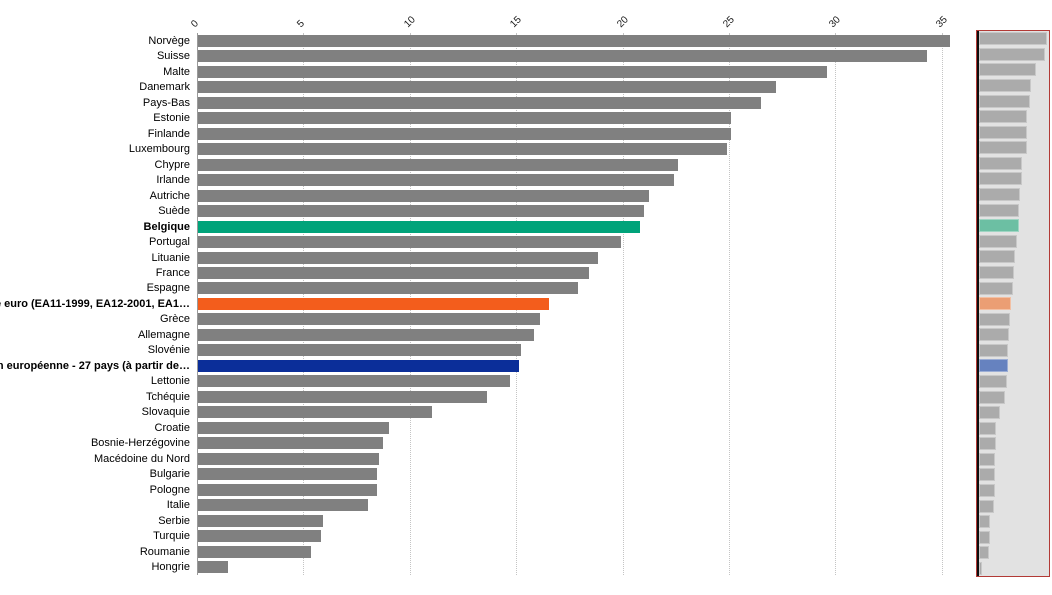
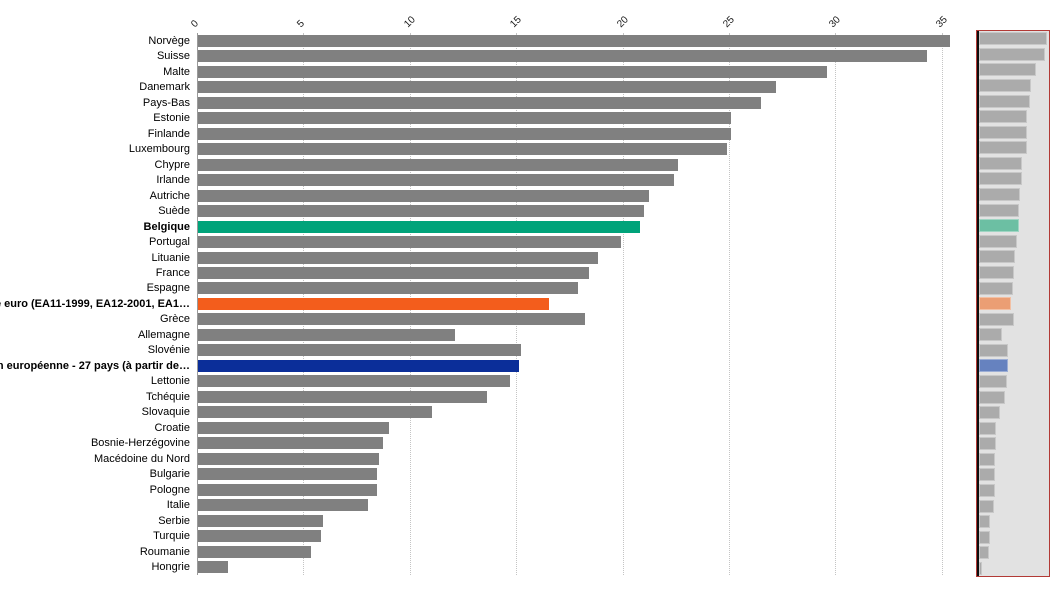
Grèce: 16.1 -> 18.2
Allemagne: 15.8 -> 12.1
